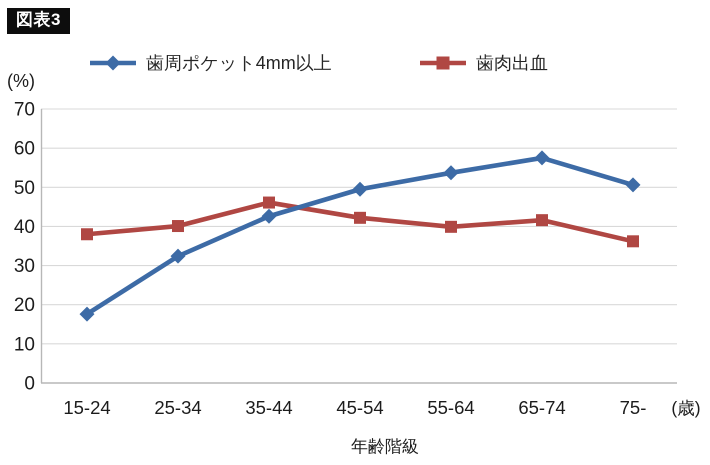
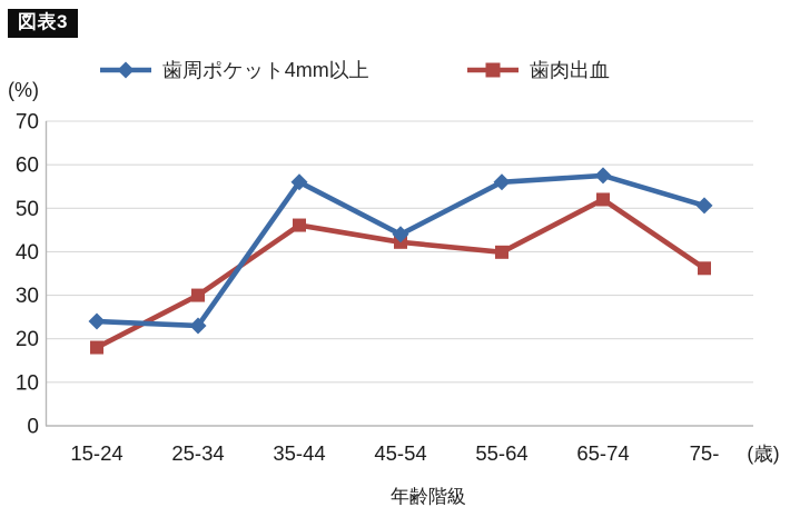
歯周ポケット4mm以上/15-24: 18 -> 24
歯肉出血/15-24: 38 -> 18
歯周ポケット4mm以上/25-34: 32 -> 23
歯肉出血/25-34: 40 -> 30
歯周ポケット4mm以上/35-44: 43 -> 56
歯周ポケット4mm以上/45-54: 50 -> 44
歯周ポケット4mm以上/55-64: 54 -> 56
歯肉出血/65-74: 42 -> 52
